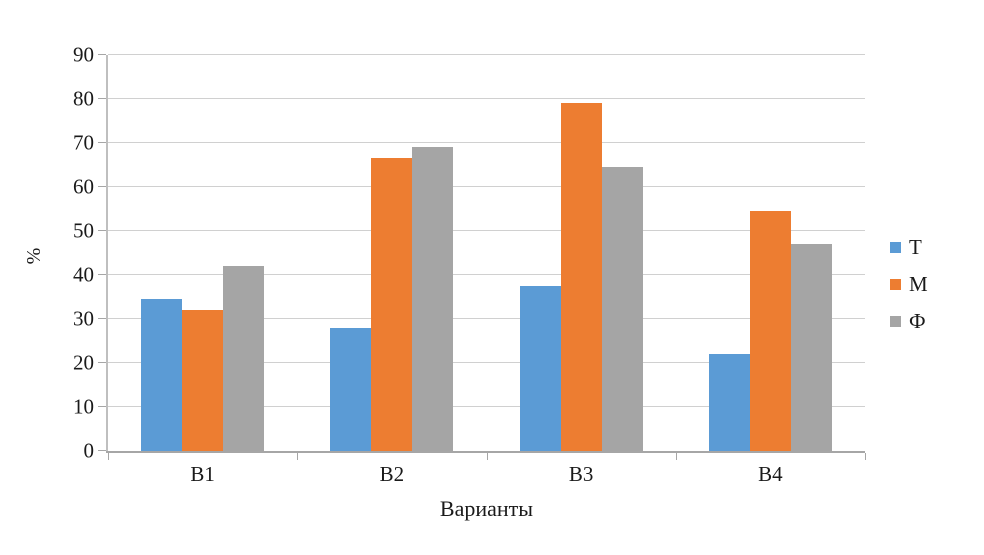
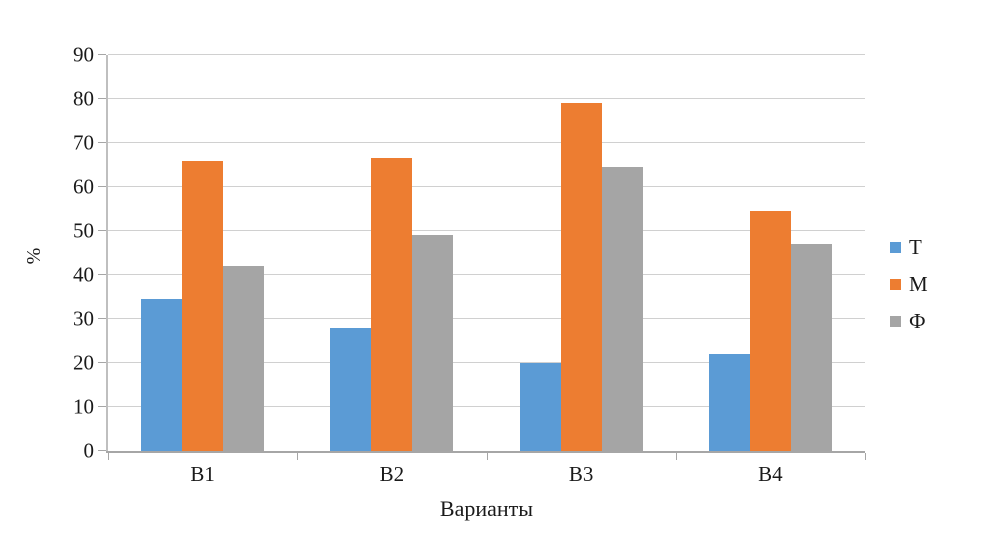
М/В1: 32 -> 66
Ф/В2: 69 -> 49
Т/В3: 38 -> 20
